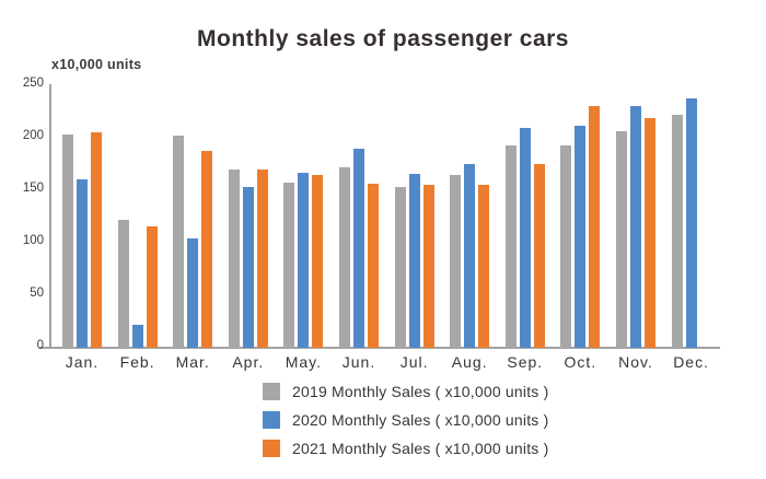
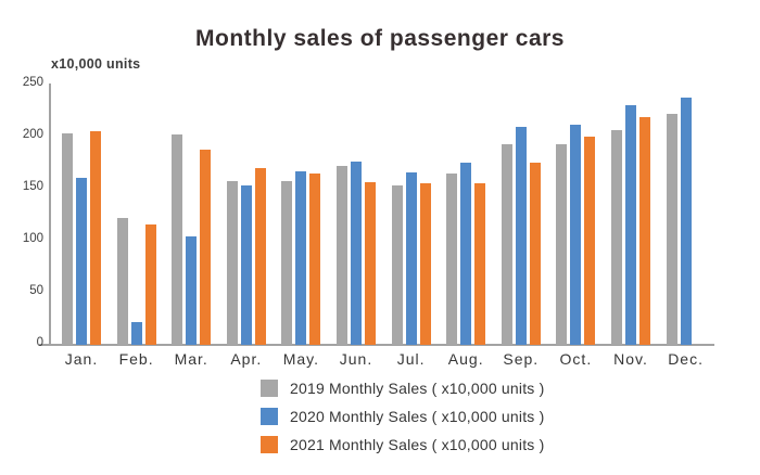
2019 Monthly Sales ( x10,000 units )/Apr.: 170 -> 160
2020 Monthly Sales ( x10,000 units )/Jun.: 190 -> 180
2021 Monthly Sales ( x10,000 units )/Oct.: 230 -> 200
